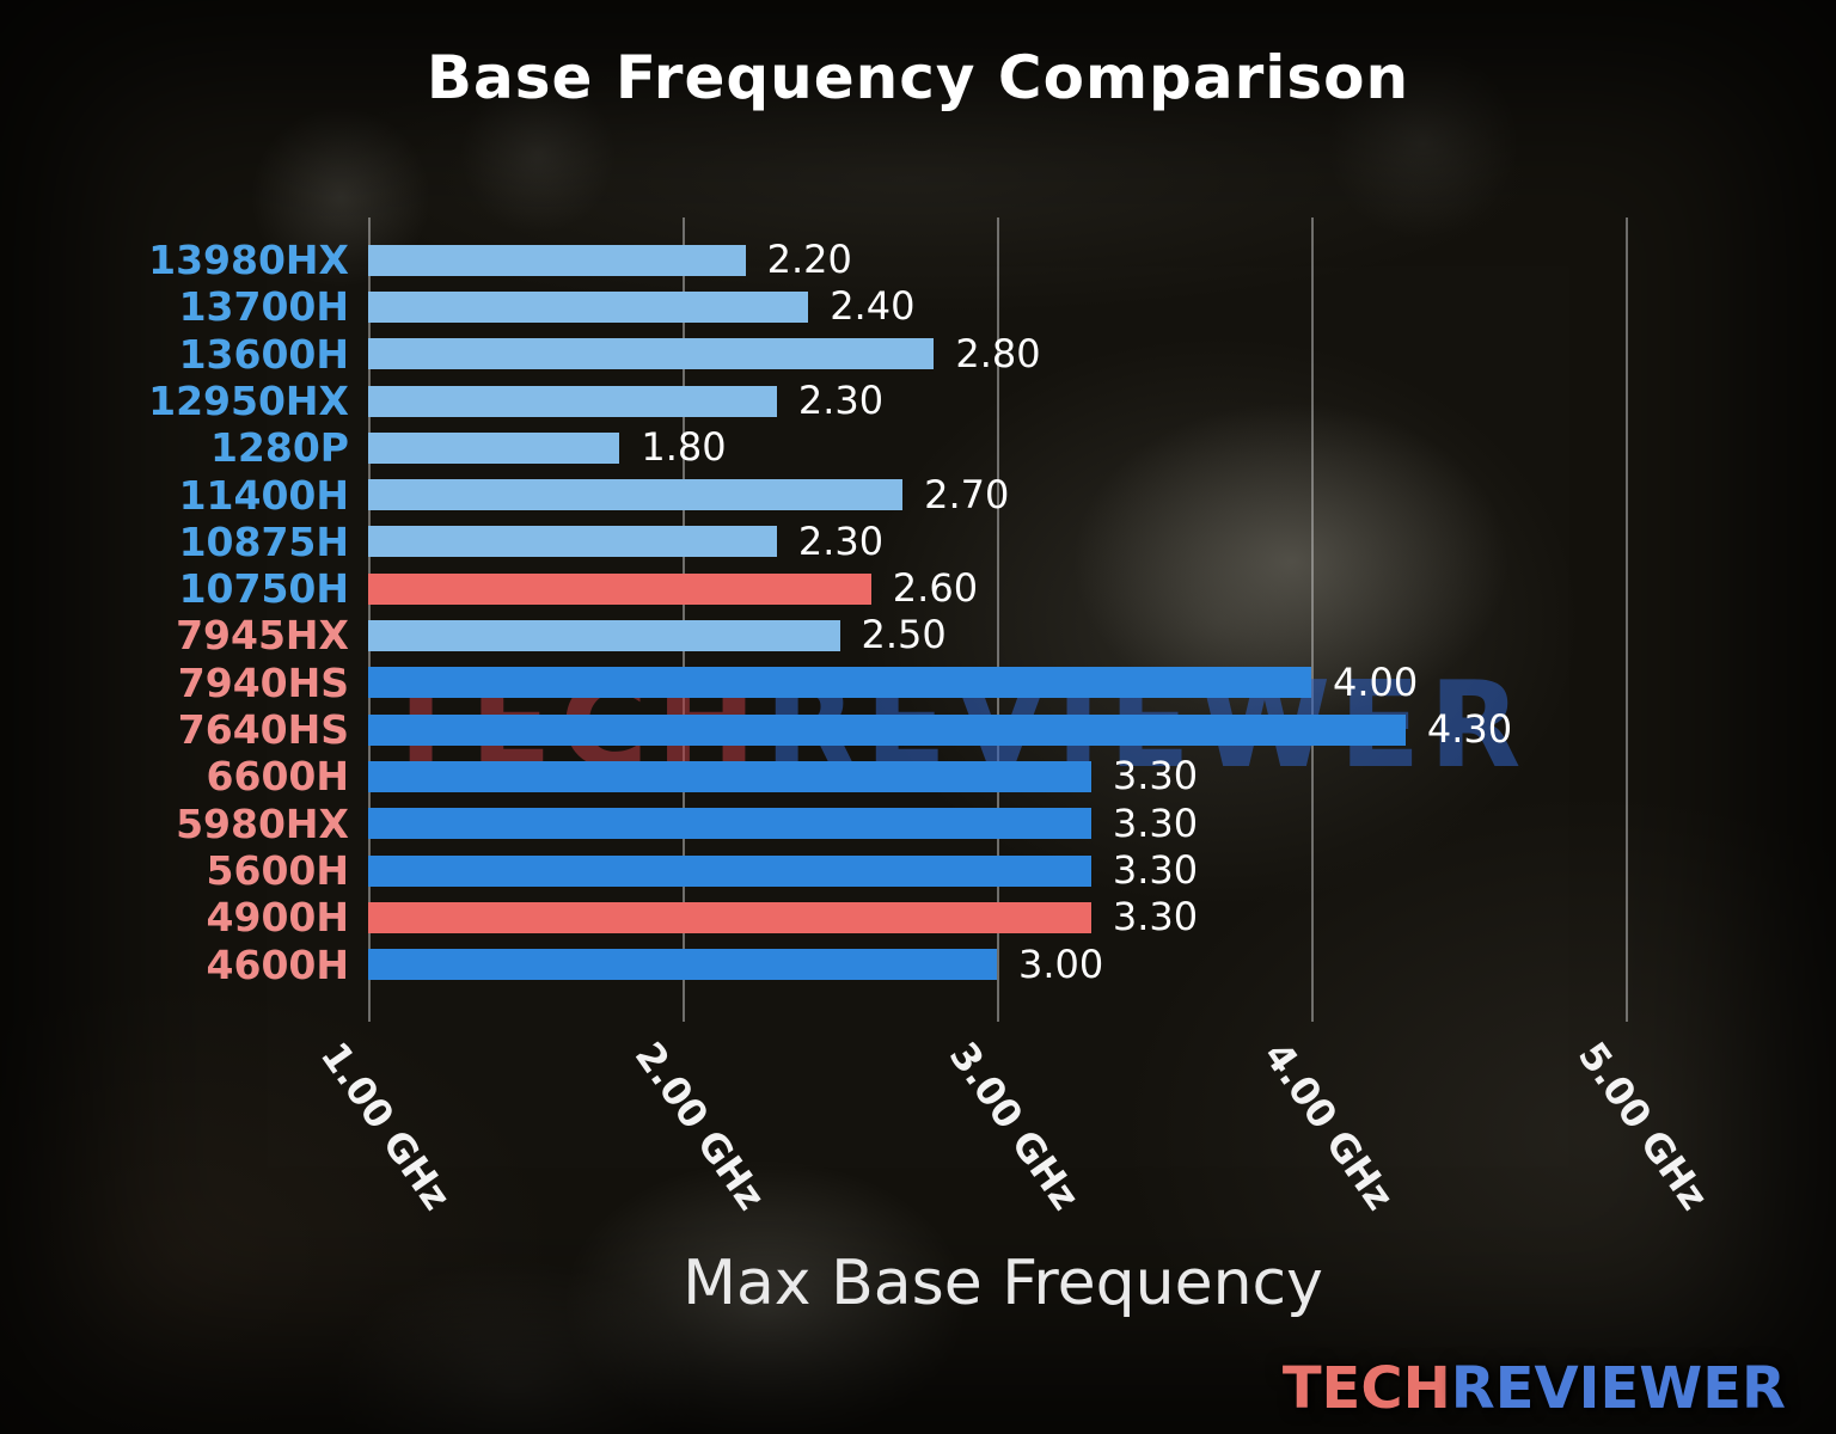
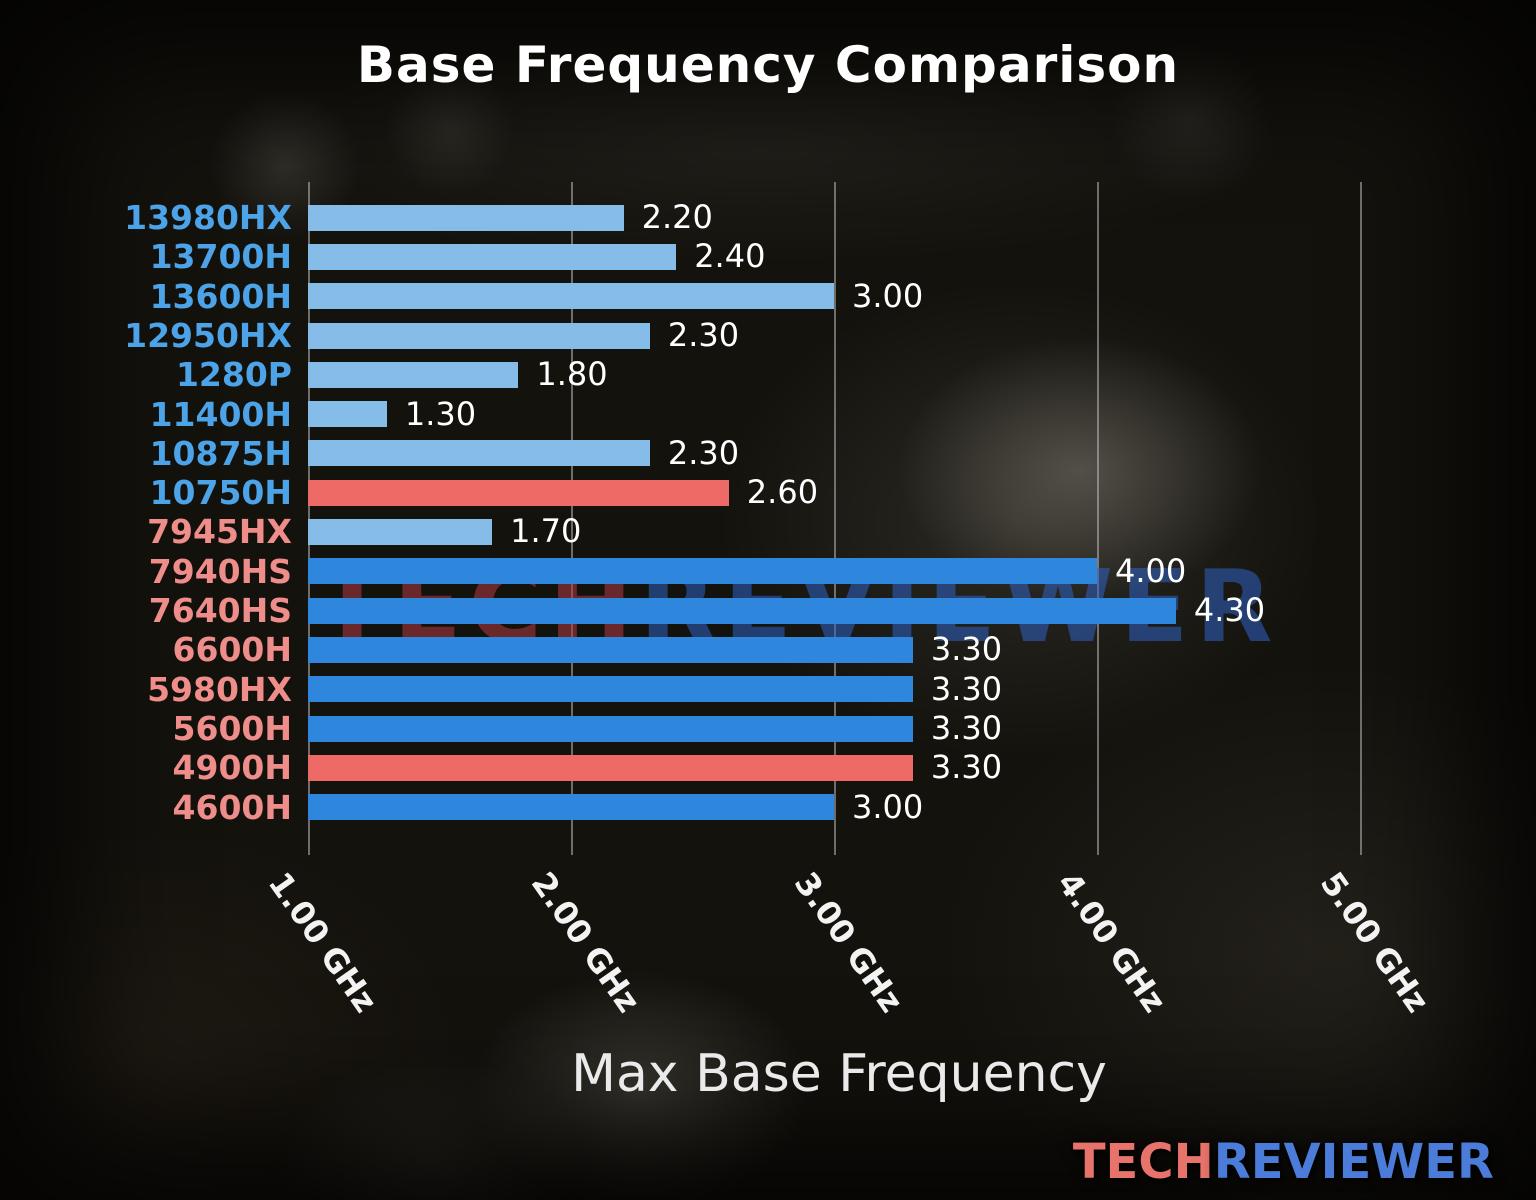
13600H: 2.80 -> 3.00
11400H: 2.70 -> 1.30
7945HX: 2.50 -> 1.70
